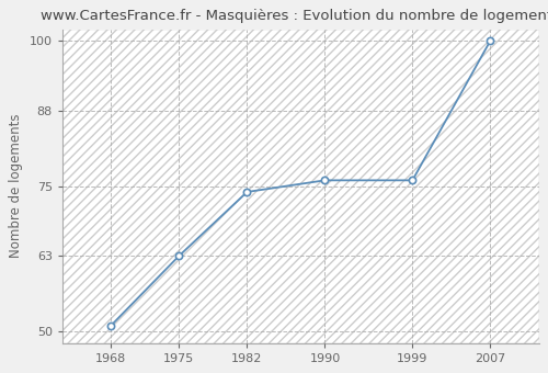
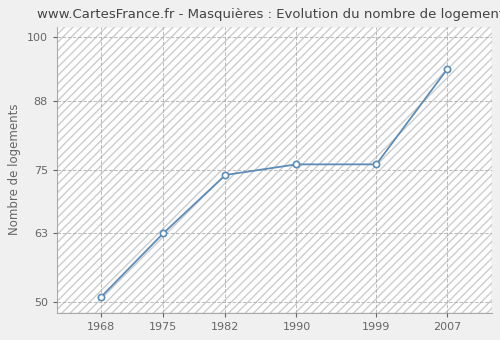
2007: 100 -> 94
